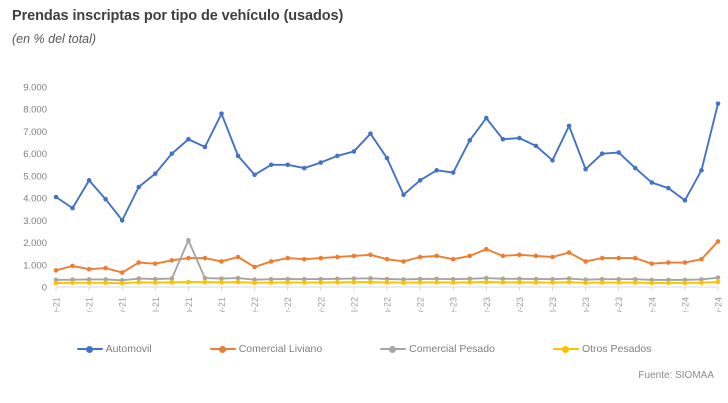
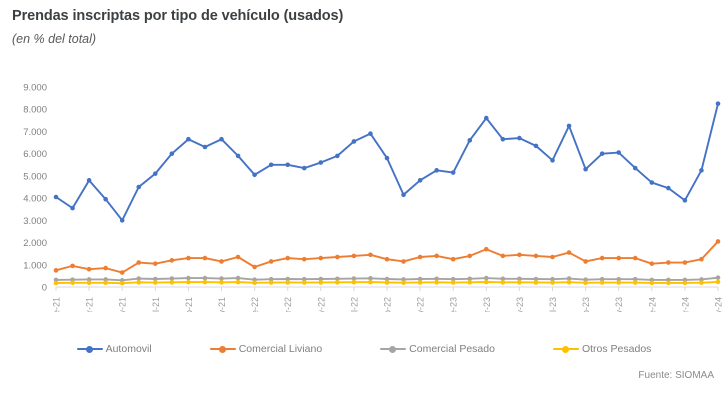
Comercial Pesado/sep-21: 2100 -> 400
Automovil/nov-21: 7800 -> 6600
Automovil/jul-22: 6100 -> 6600
